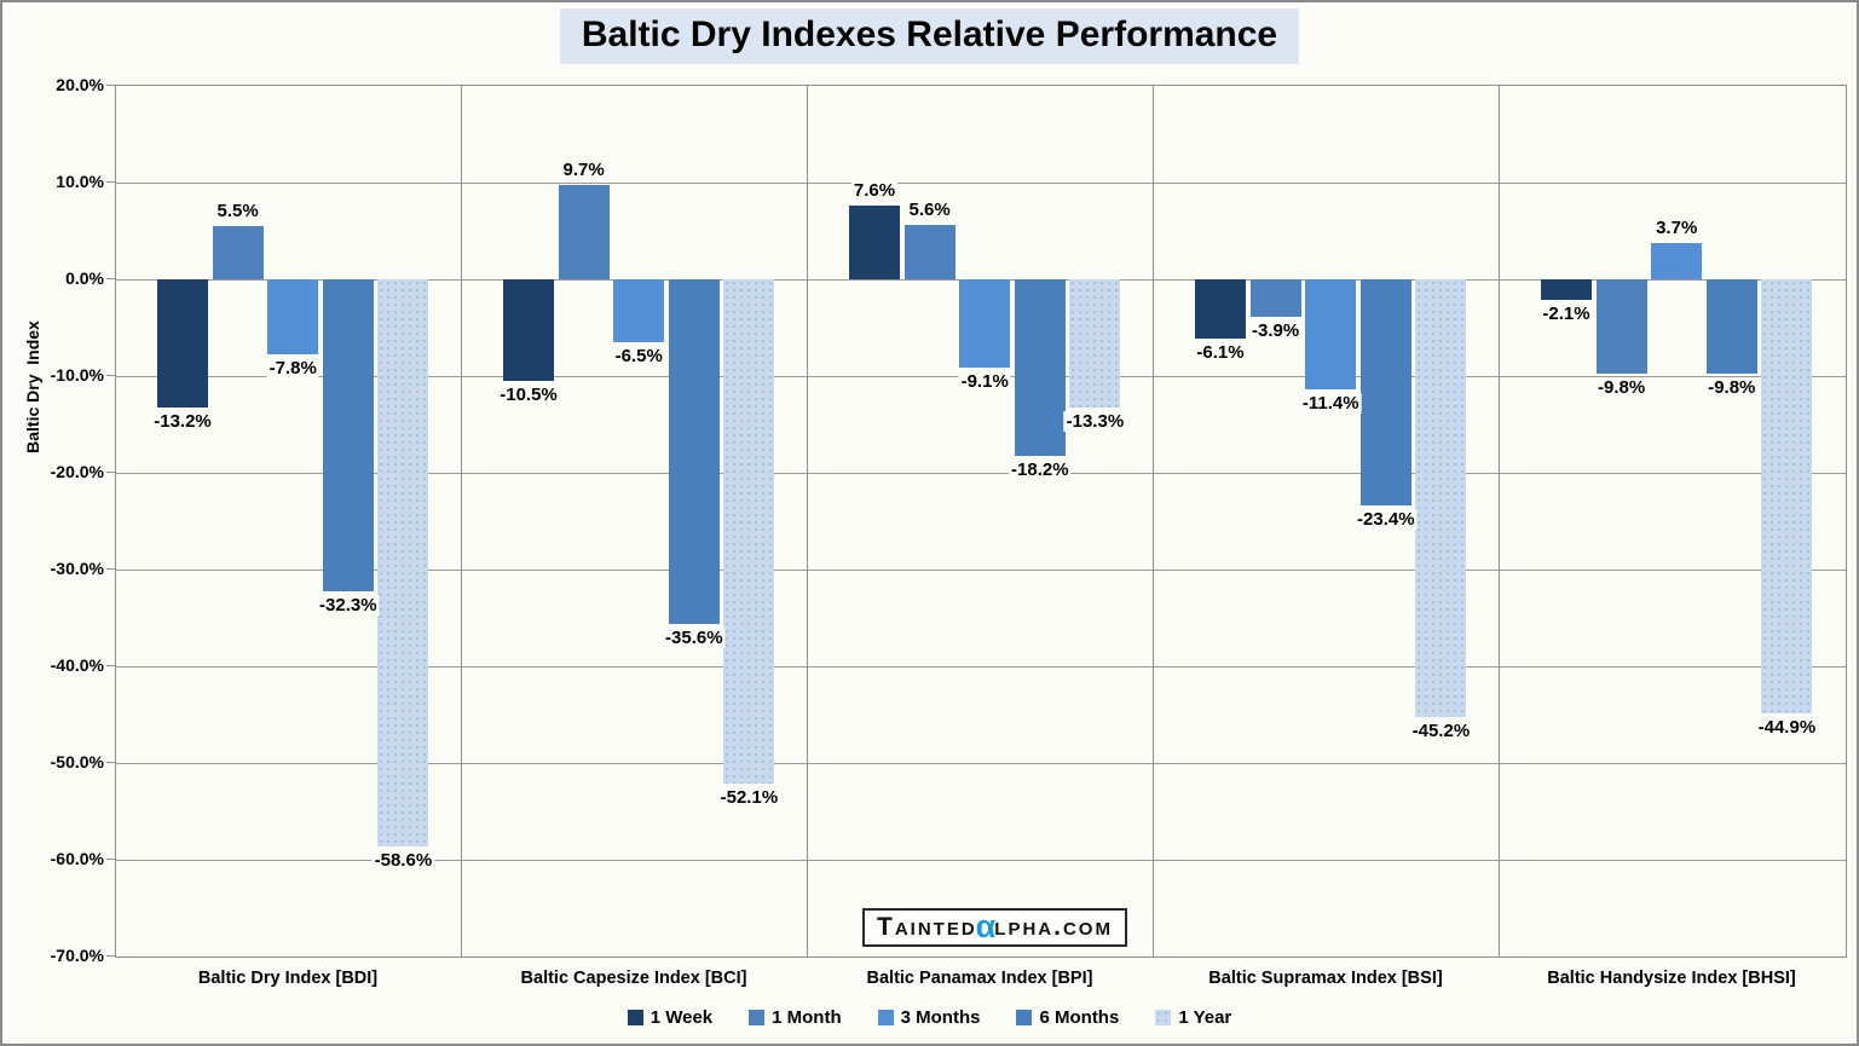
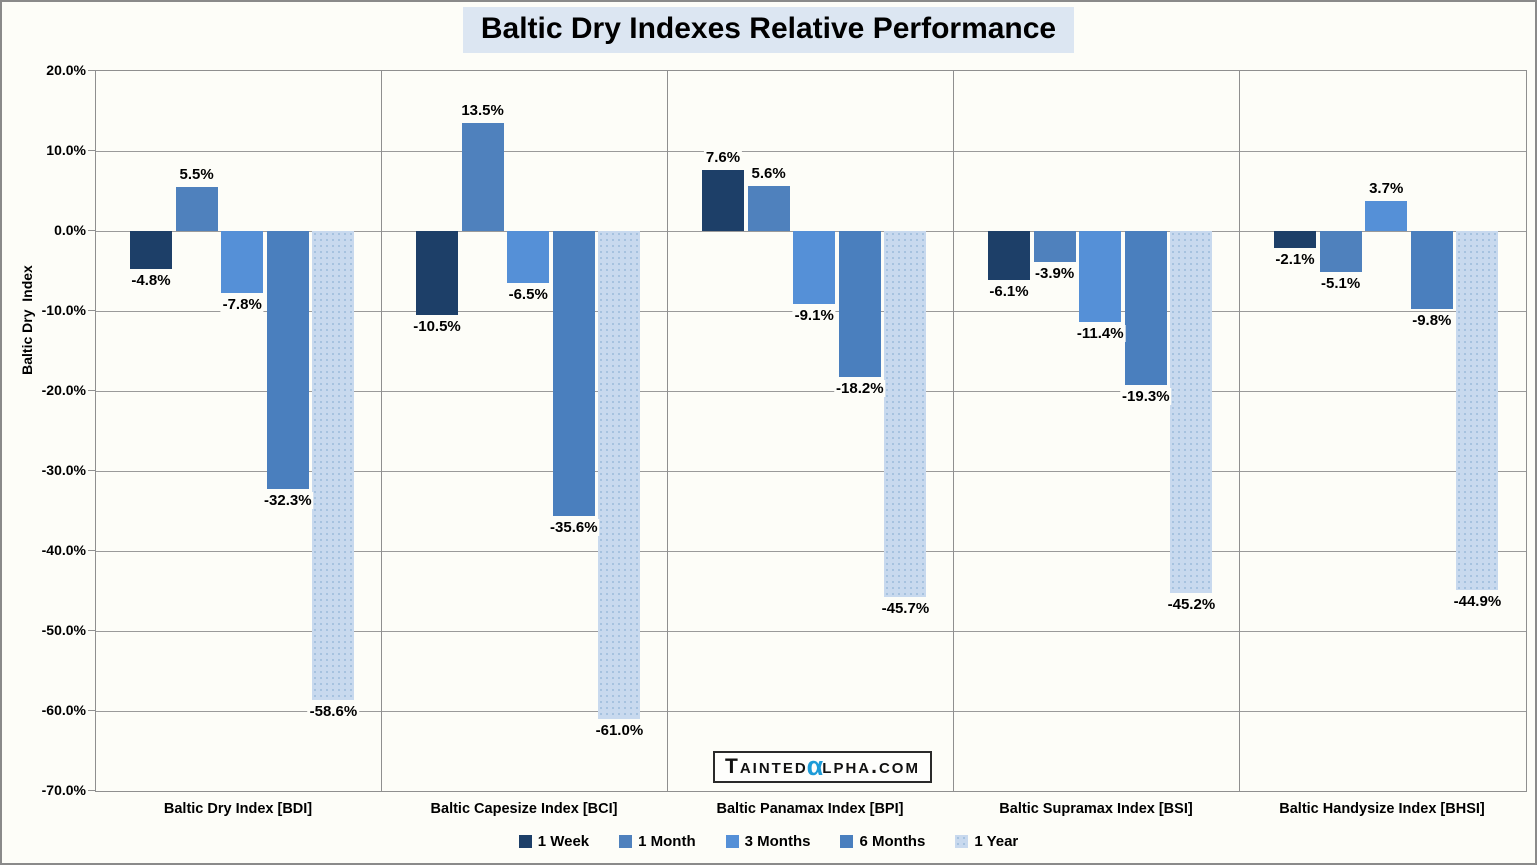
1 Week/Baltic Dry Index [BDI]: -13.2% -> -4.8%
1 Month/Baltic Capesize Index [BCI]: 9.7% -> 13.5%
1 Year/Baltic Capesize Index [BCI]: -52.1% -> -61.0%
1 Year/Baltic Panamax Index [BPI]: -13.3% -> -45.7%
6 Months/Baltic Supramax Index [BSI]: -23.4% -> -19.3%
1 Month/Baltic Handysize Index [BHSI]: -9.8% -> -5.1%
